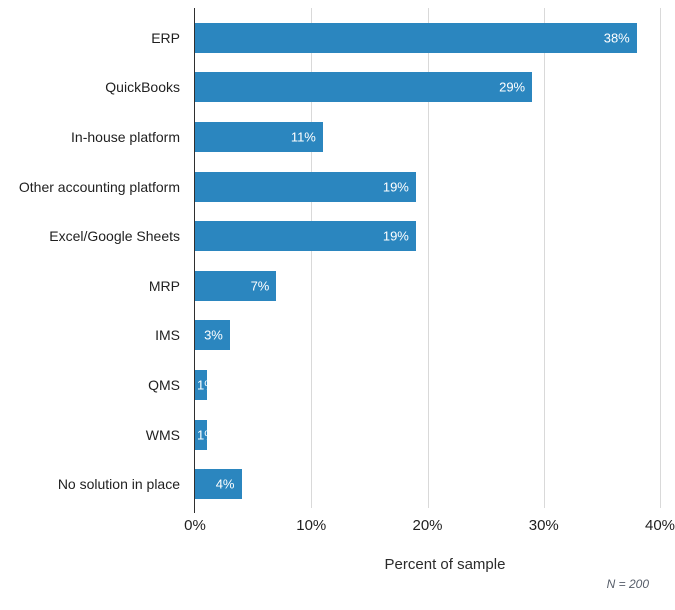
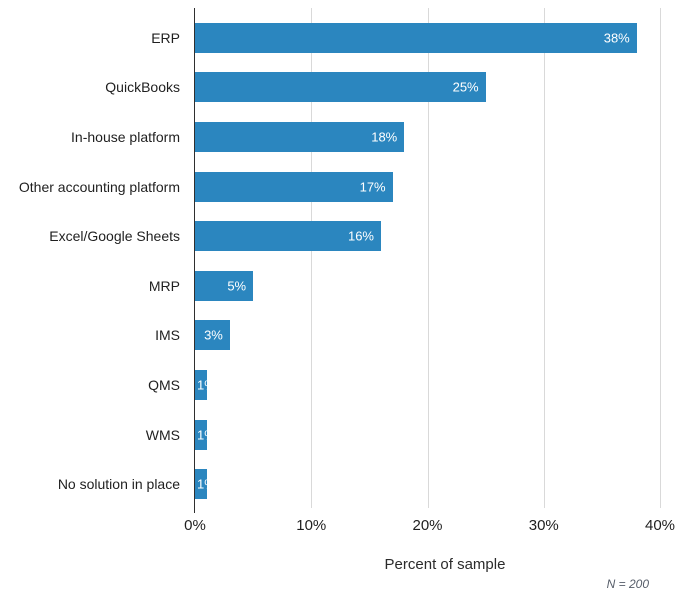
QuickBooks: 29% -> 25%
In-house platform: 11% -> 18%
Other accounting platform: 19% -> 17%
Excel/Google Sheets: 19% -> 16%
MRP: 7% -> 5%
No solution in place: 4% -> 1%
